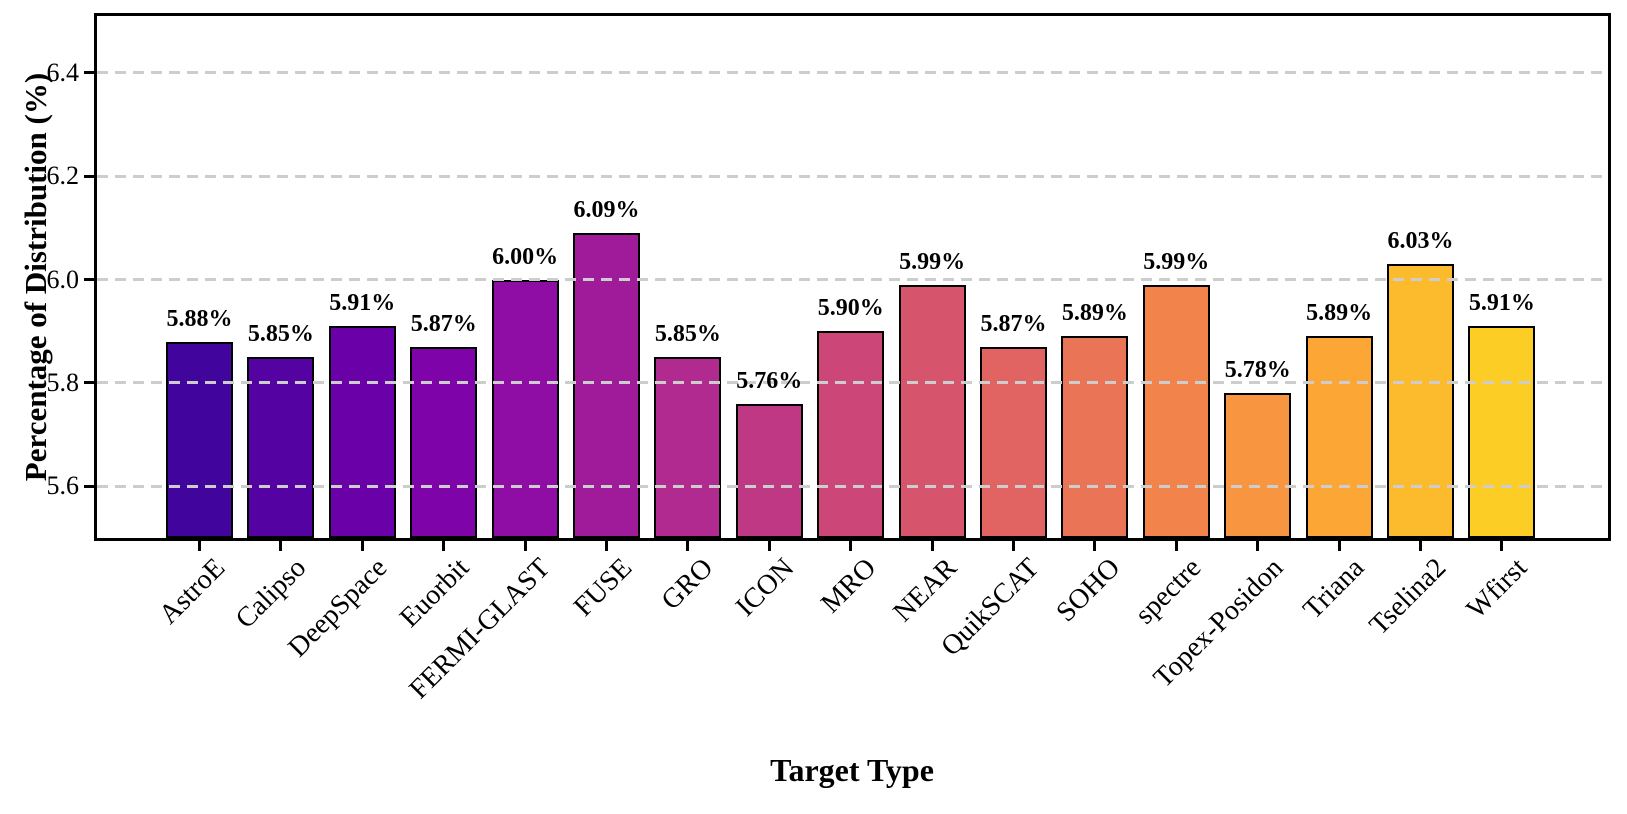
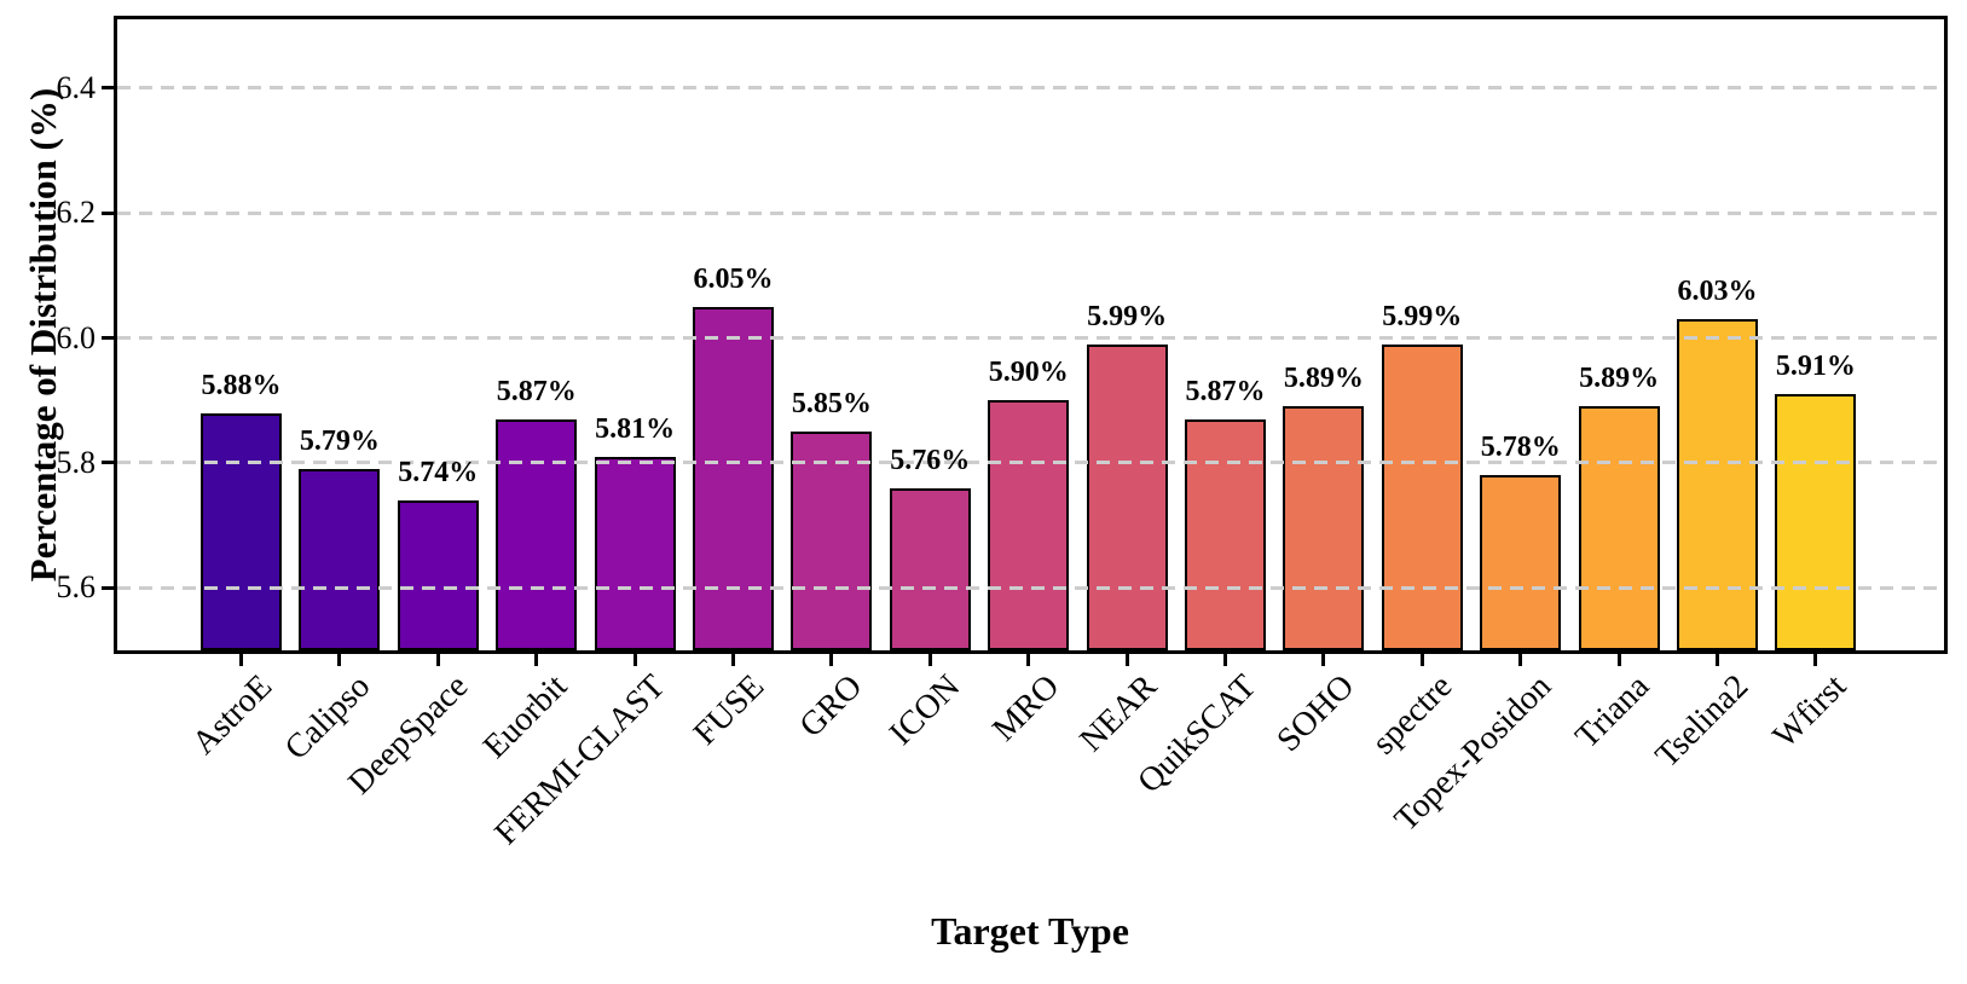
Calipso: 5.85% -> 5.79%
DeepSpace: 5.91% -> 5.74%
FERMI-GLAST: 6.00% -> 5.81%
FUSE: 6.09% -> 6.05%
